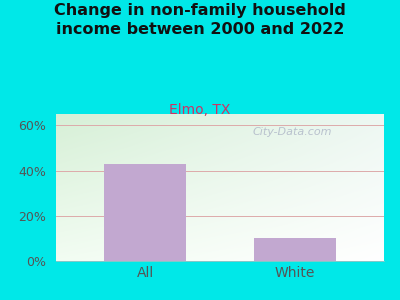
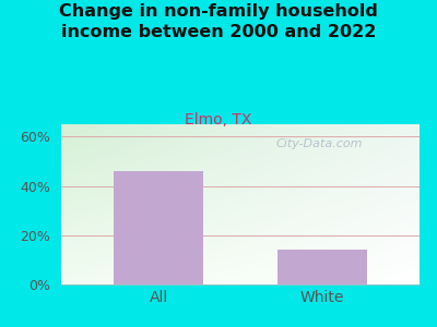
All: 43% -> 46%
White: 10% -> 14%
